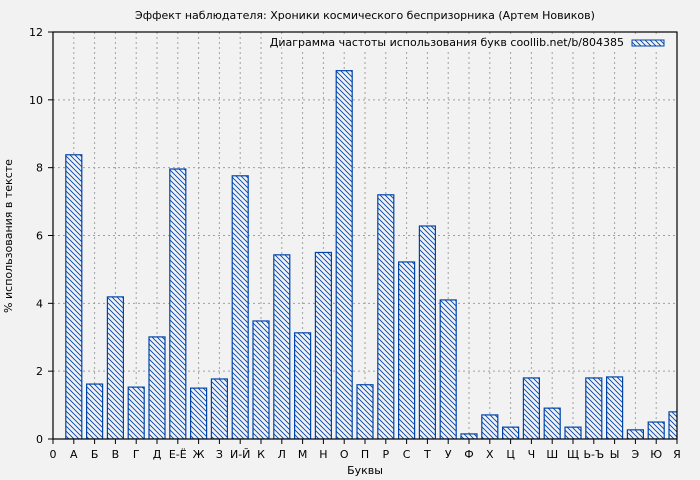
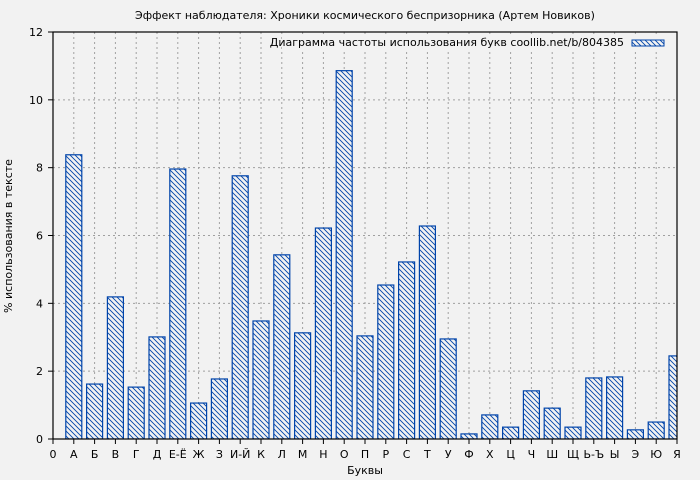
Ж: 1.5 -> 1.1
Н: 5.5 -> 6.2
П: 1.6 -> 3.0
Р: 7.2 -> 4.5
У: 4.1 -> 3.0
Ч: 1.8 -> 1.4
Я: 0.8 -> 2.5
